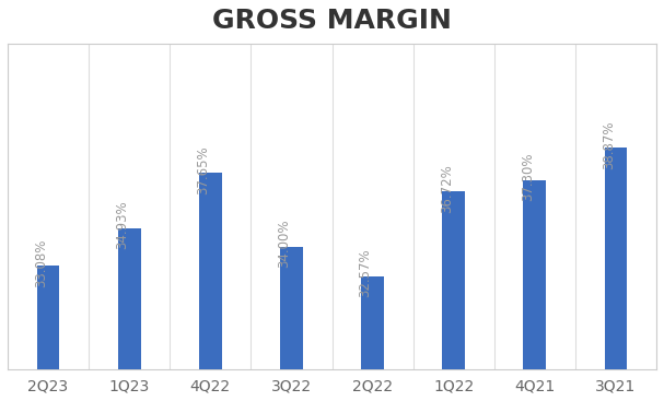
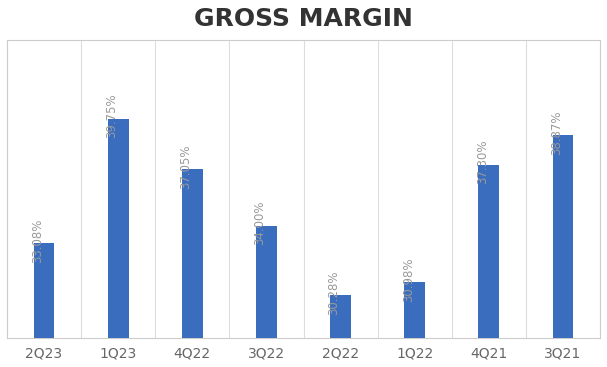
1Q23: 34.93% -> 39.75%
4Q22: 37.65% -> 37.05%
2Q22: 32.57% -> 30.28%
1Q22: 36.72% -> 30.98%
